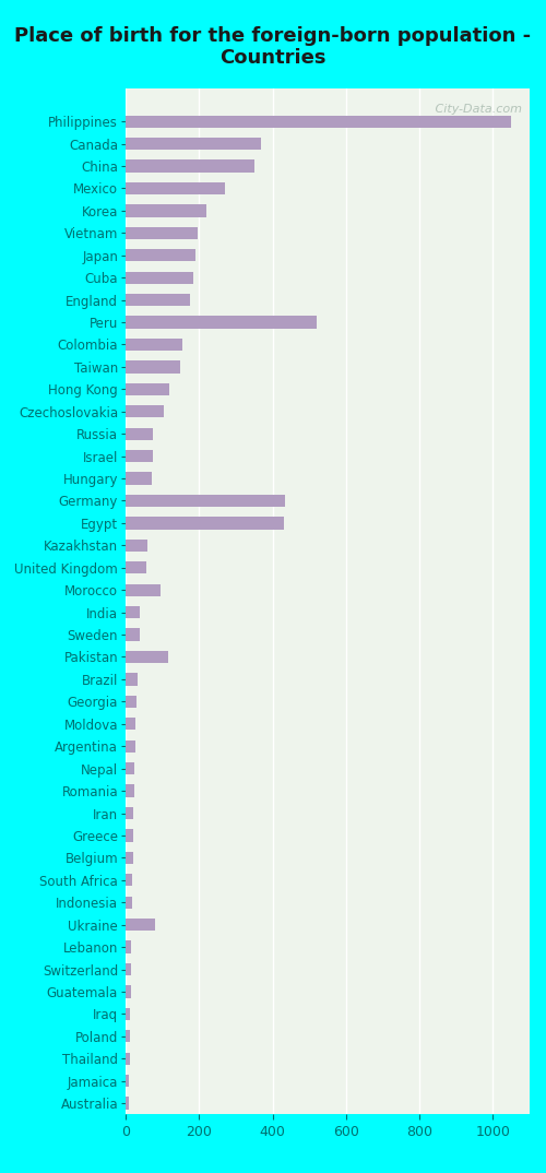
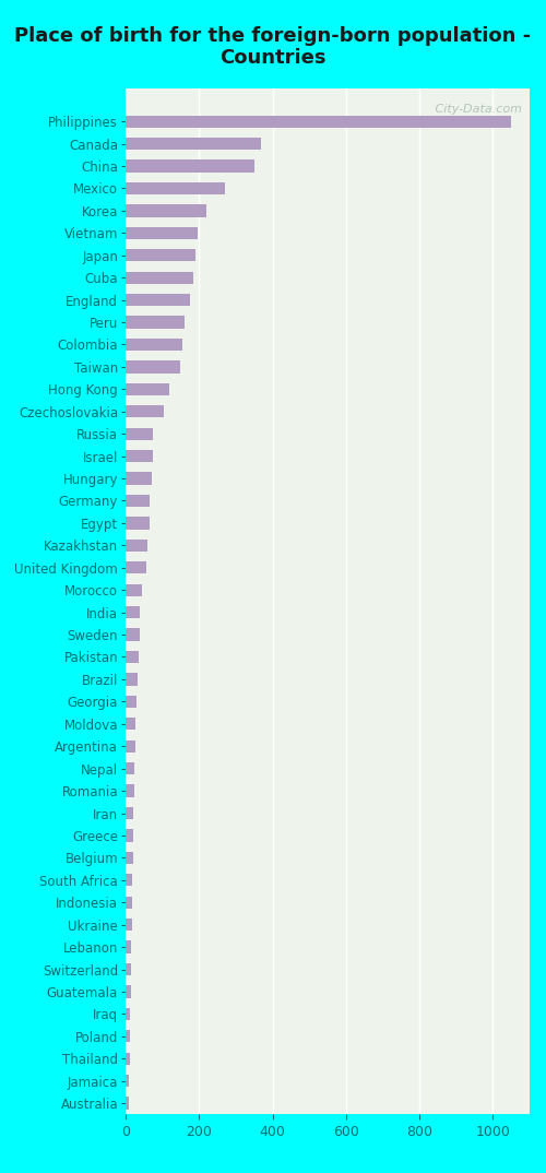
Peru: 520 -> 160
Germany: 435 -> 65
Egypt: 430 -> 65
Morocco: 95 -> 45
Pakistan: 115 -> 35
Ukraine: 80 -> 17
